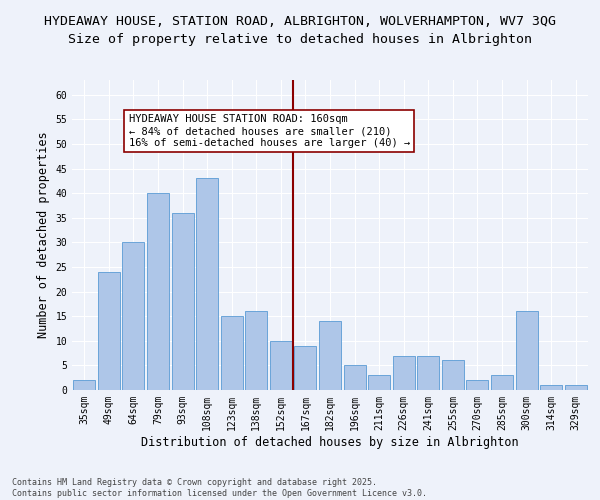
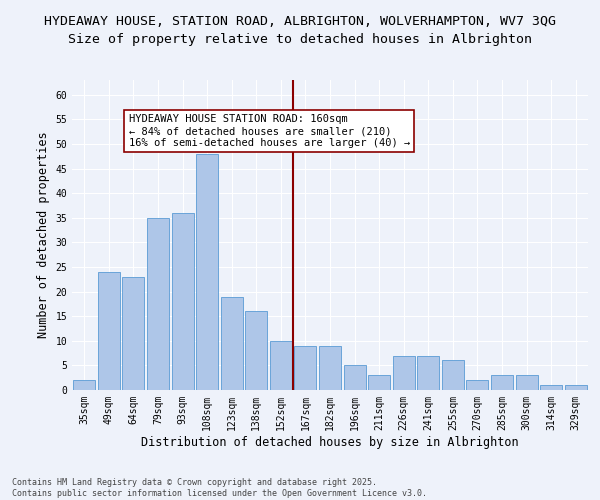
64sqm: 30 -> 23
79sqm: 40 -> 35
108sqm: 43 -> 48
123sqm: 15 -> 19
182sqm: 14 -> 9
300sqm: 16 -> 3
